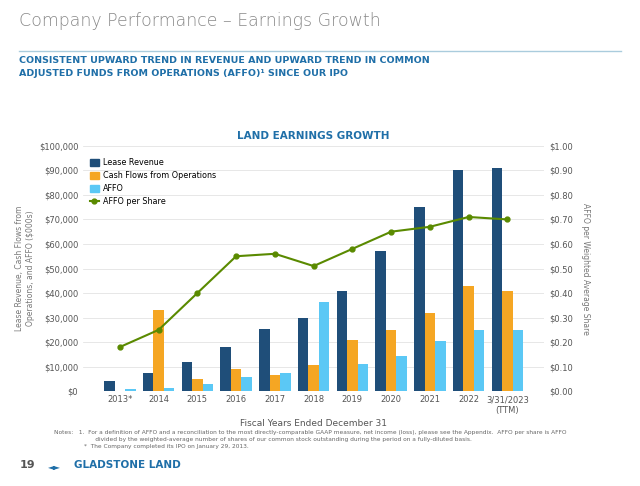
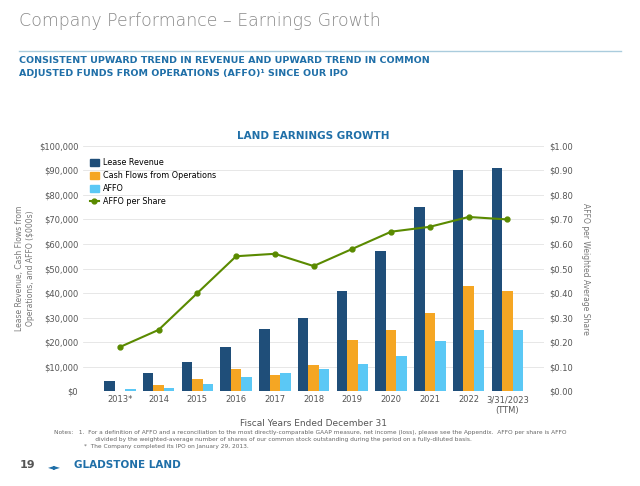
Cash Flows from Operations/2014: $33,000 -> $2,500
AFFO/2018: $36,500 -> $9,000
